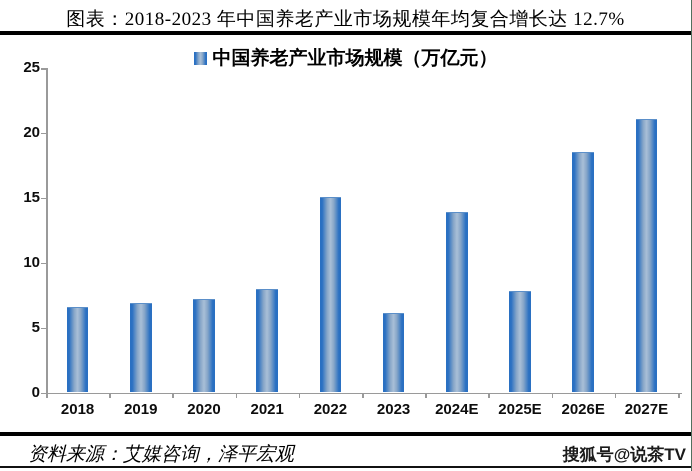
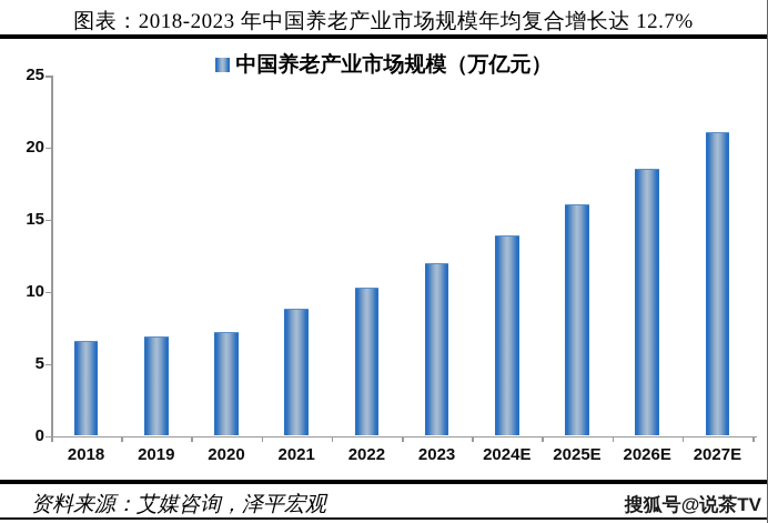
2021: 8.0 -> 8.8
2022: 15.1 -> 10.3
2023: 6.1 -> 12.0
2025E: 7.8 -> 16.1
